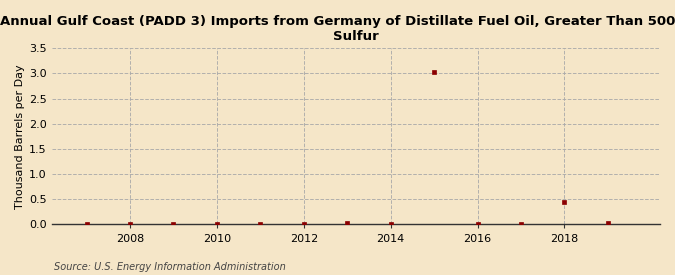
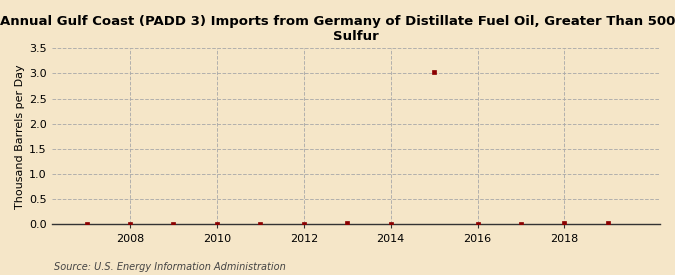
2018: 0.44 -> 0.03
